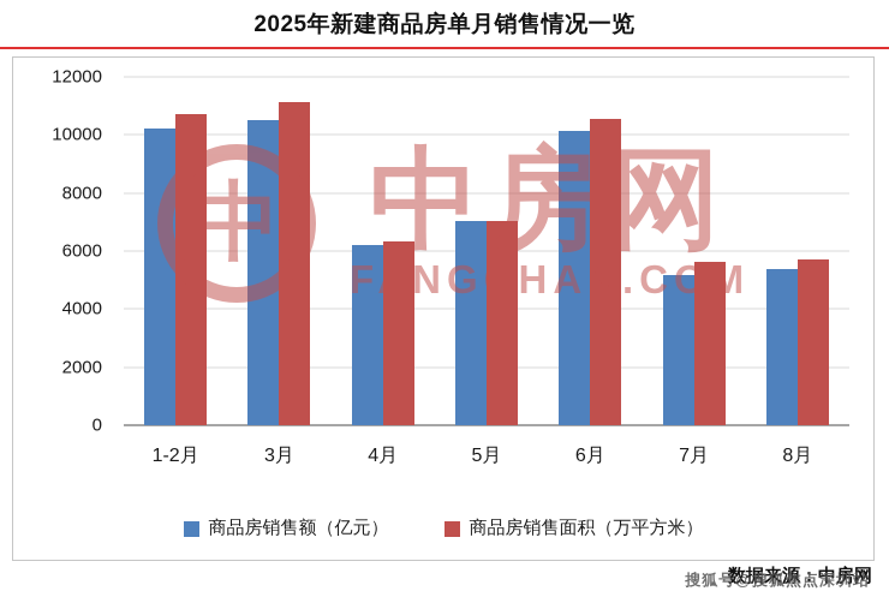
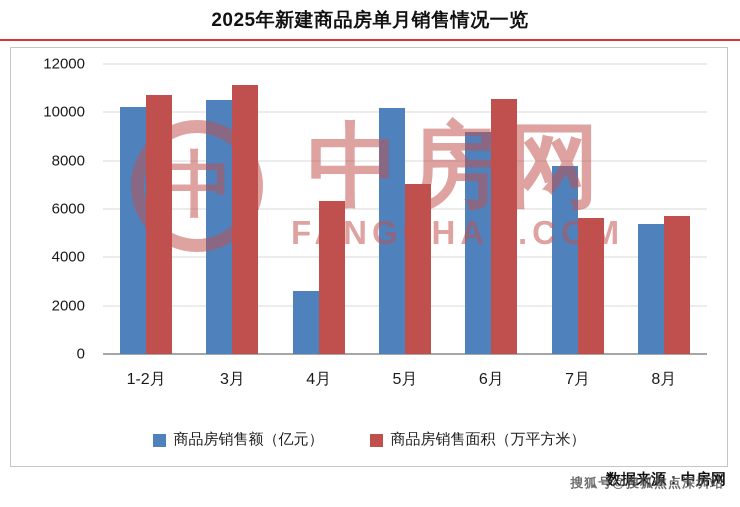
商品房销售额（亿元）/4月: 6200 -> 2600
商品房销售额（亿元）/5月: 7000 -> 10200
商品房销售额（亿元）/6月: 10100 -> 9200
商品房销售额（亿元）/7月: 5200 -> 7800
